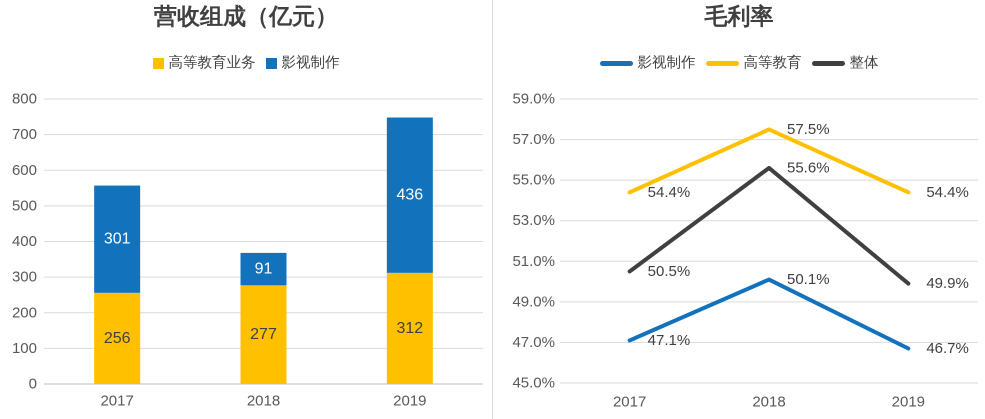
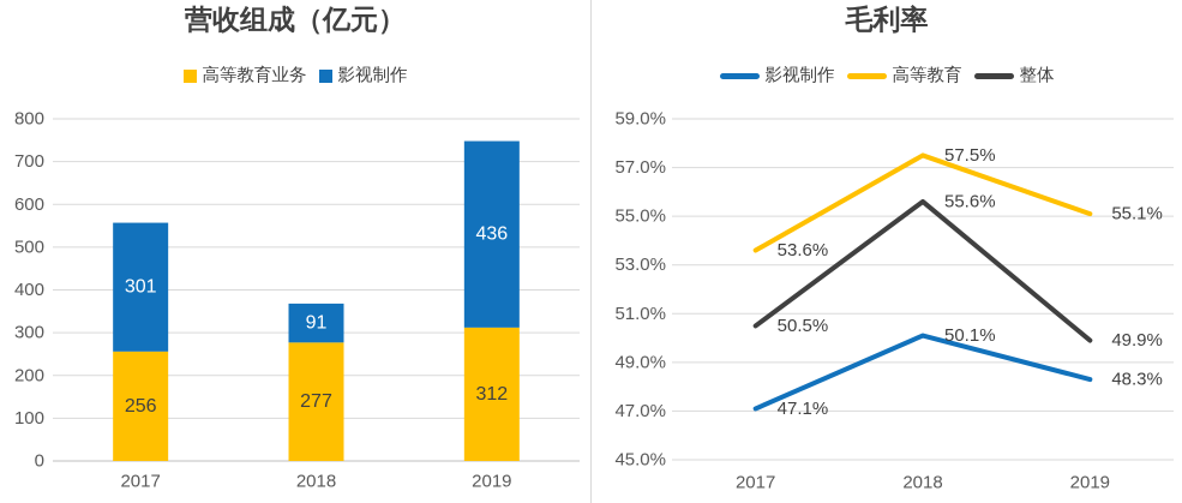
毛利率/高等教育/2017: 54.4% -> 53.6%
毛利率/影视制作/2019: 46.7% -> 48.3%
毛利率/高等教育/2019: 54.4% -> 55.1%
